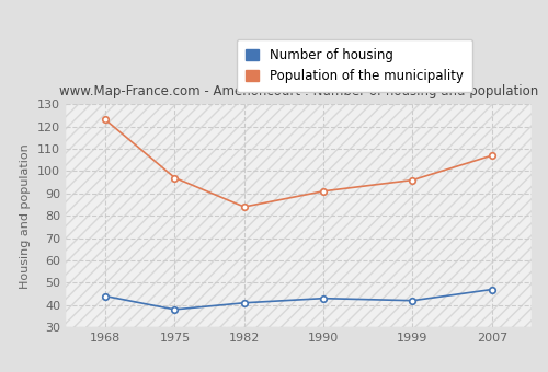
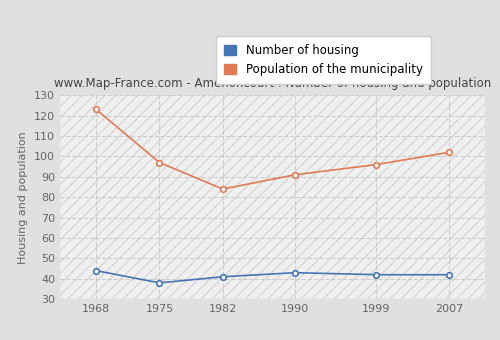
Number of housing/2007: 47 -> 42
Population of the municipality/2007: 107 -> 102
